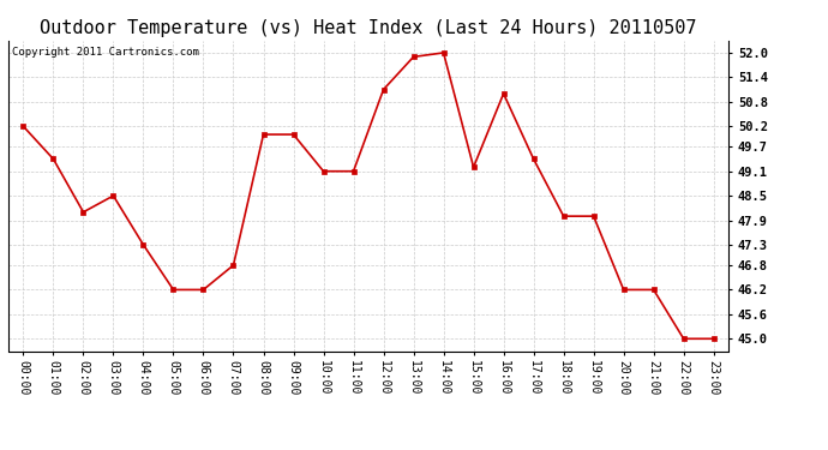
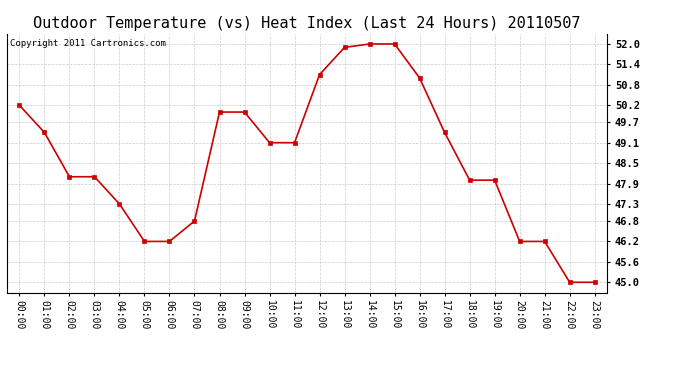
03:00: 48.5 -> 48.1
15:00: 49.2 -> 52.0
